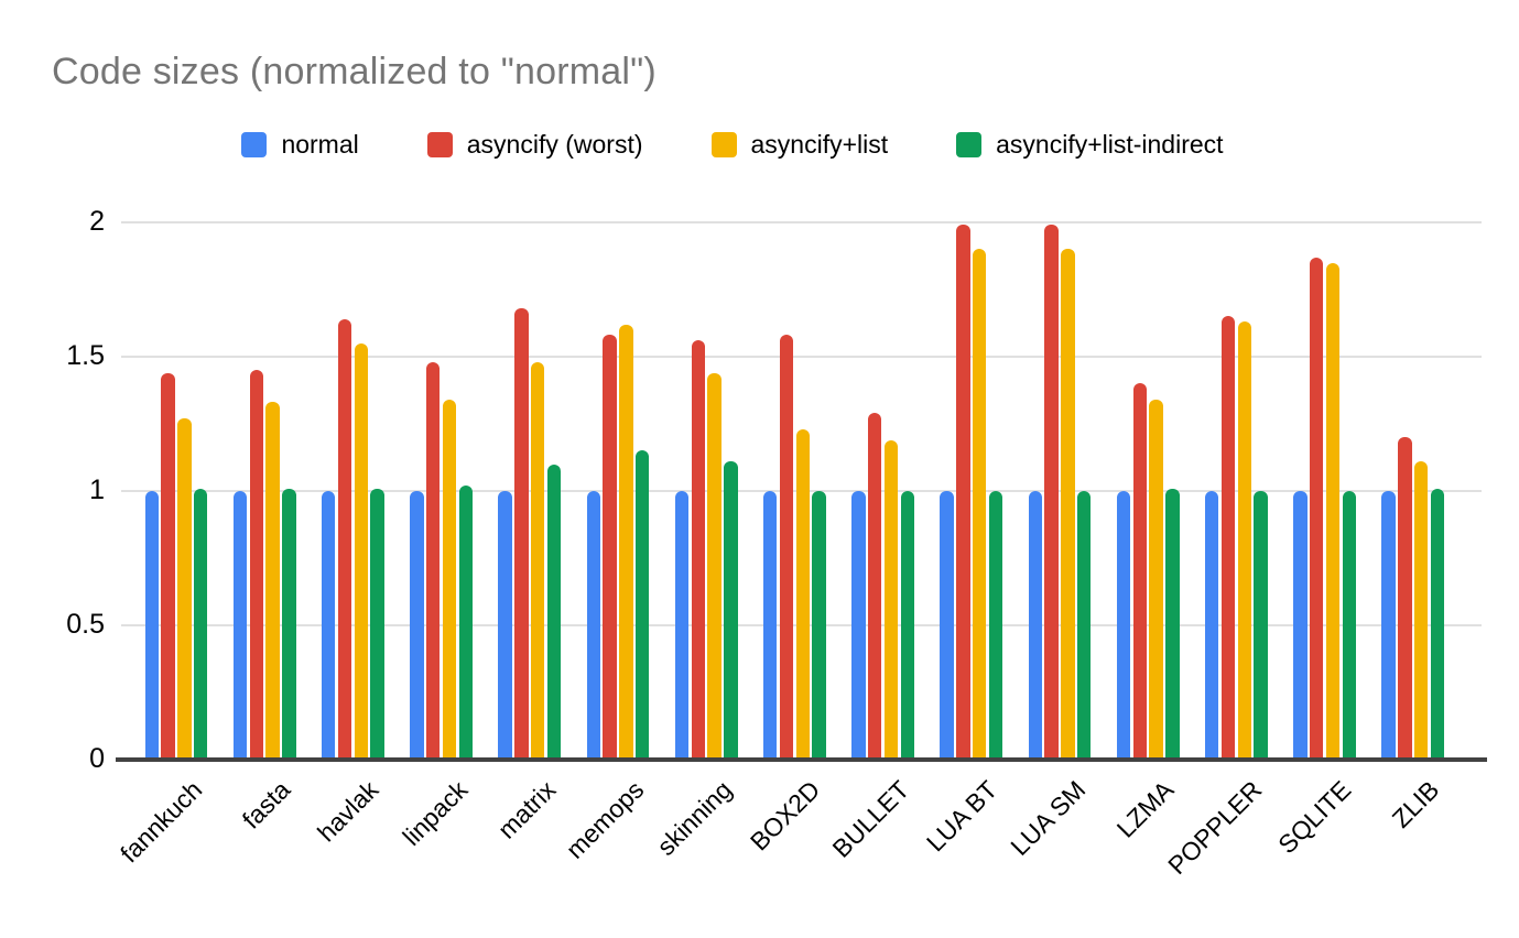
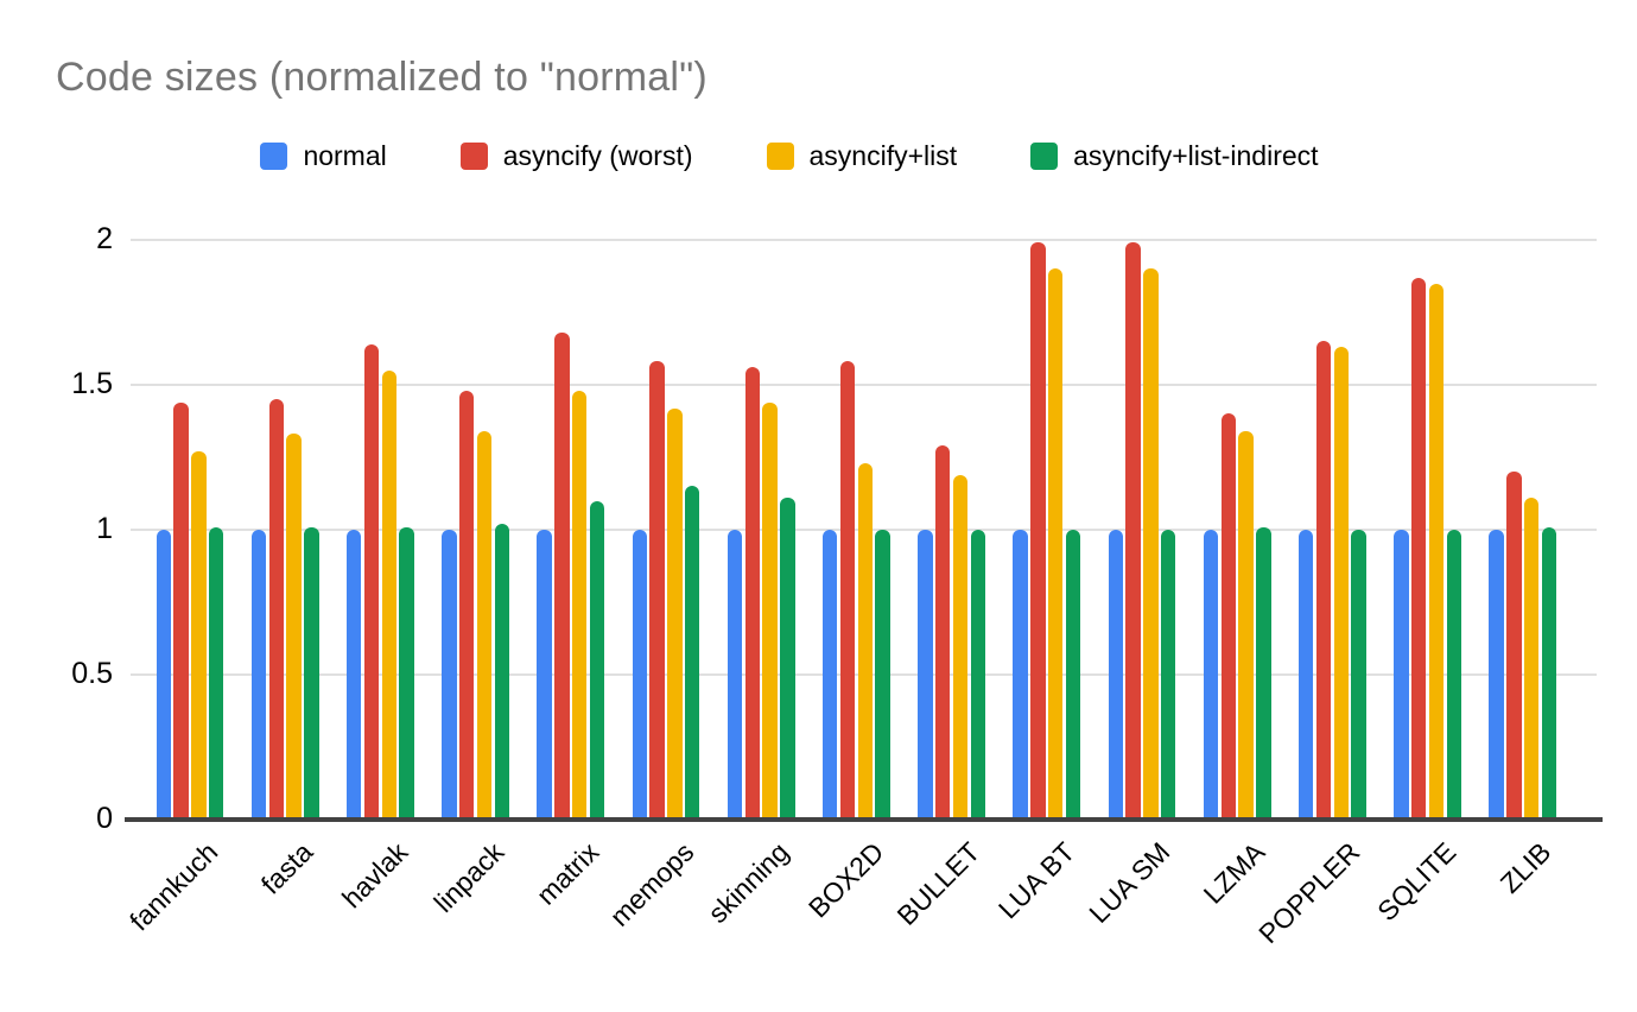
asyncify+list/memops: 1.62 -> 1.42
